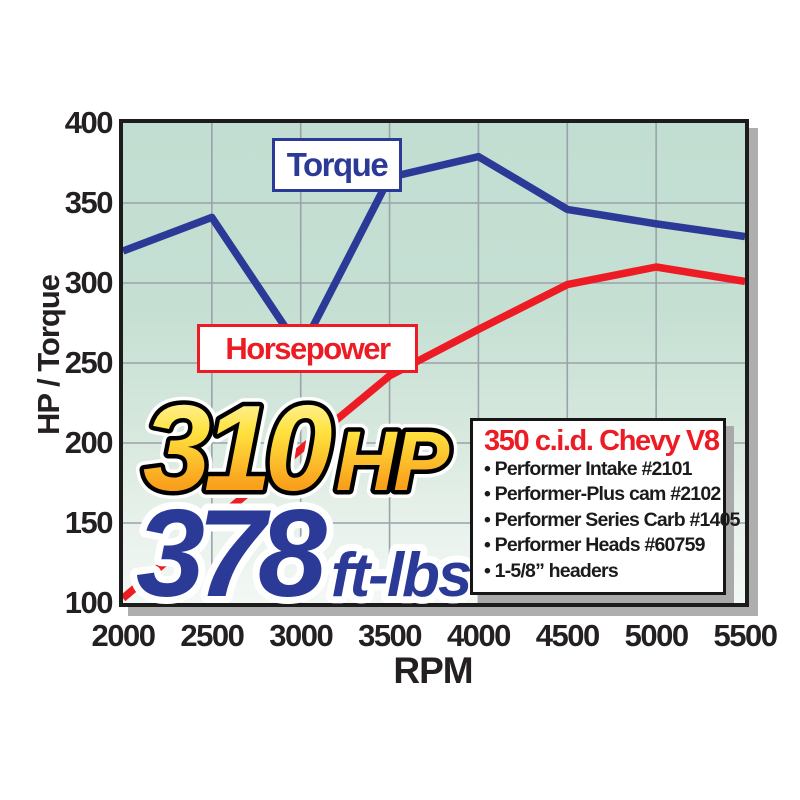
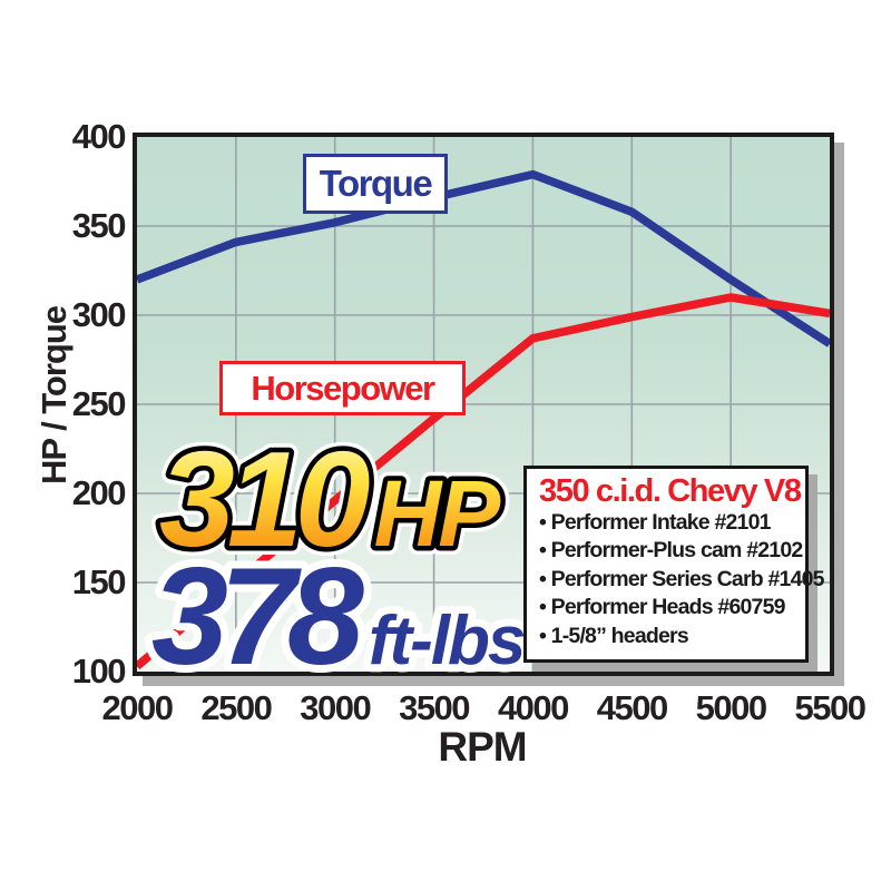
Torque/3000: 258 -> 352
Horsepower/4000: 271 -> 287
Torque/4500: 346 -> 358
Torque/5000: 337 -> 320
Torque/5500: 329 -> 284
